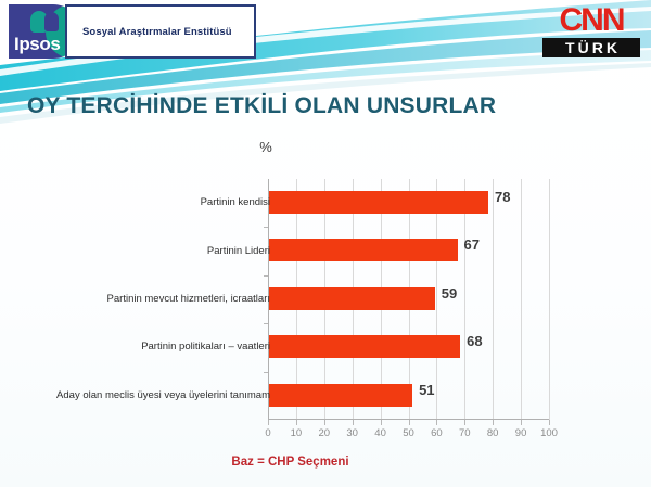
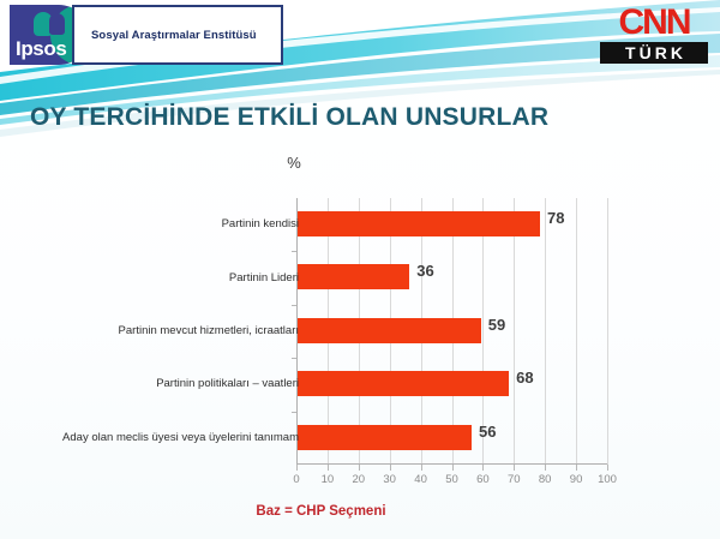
Partinin Lideri: 67 -> 36
Aday olan meclis üyesi veya üyelerini tanımam: 51 -> 56
